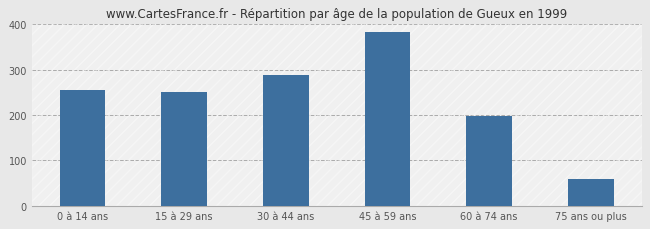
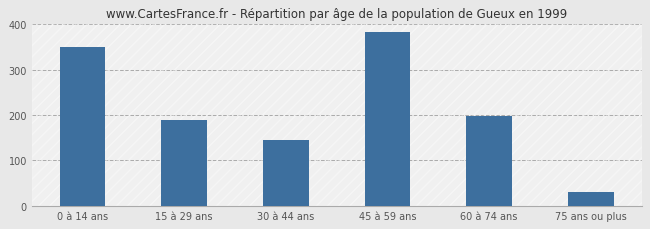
0 à 14 ans: 255 -> 350
15 à 29 ans: 250 -> 190
30 à 44 ans: 288 -> 145
75 ans ou plus: 60 -> 30
